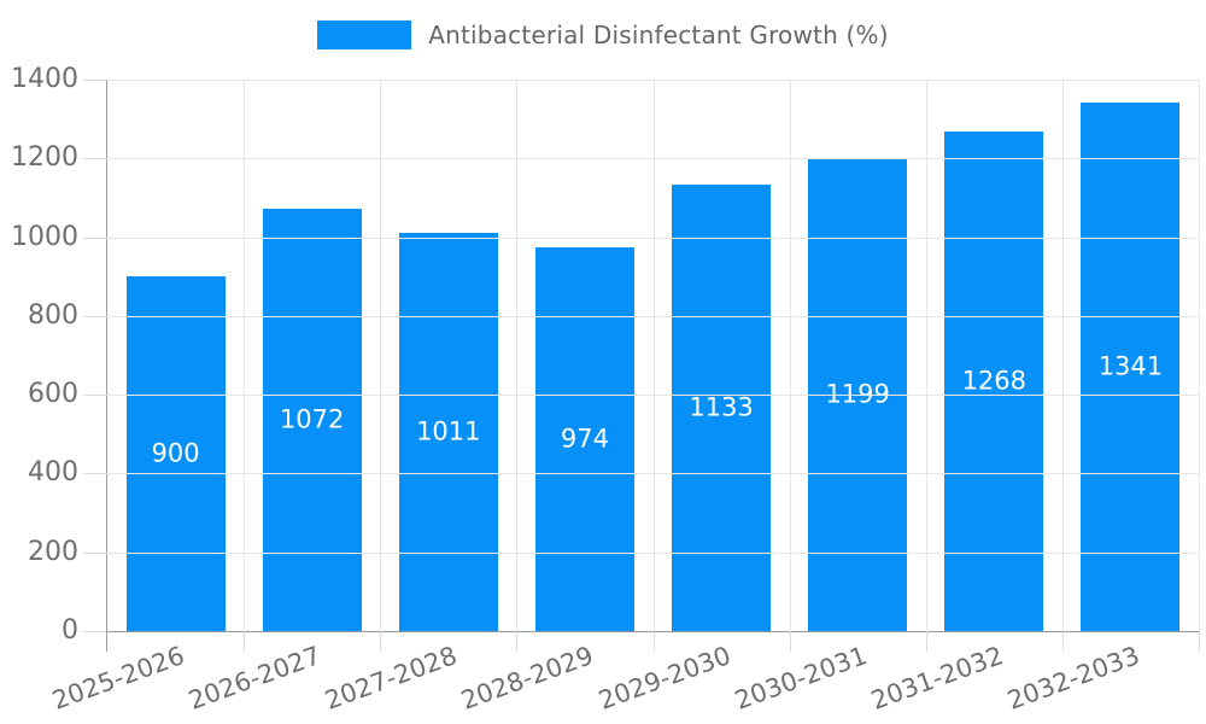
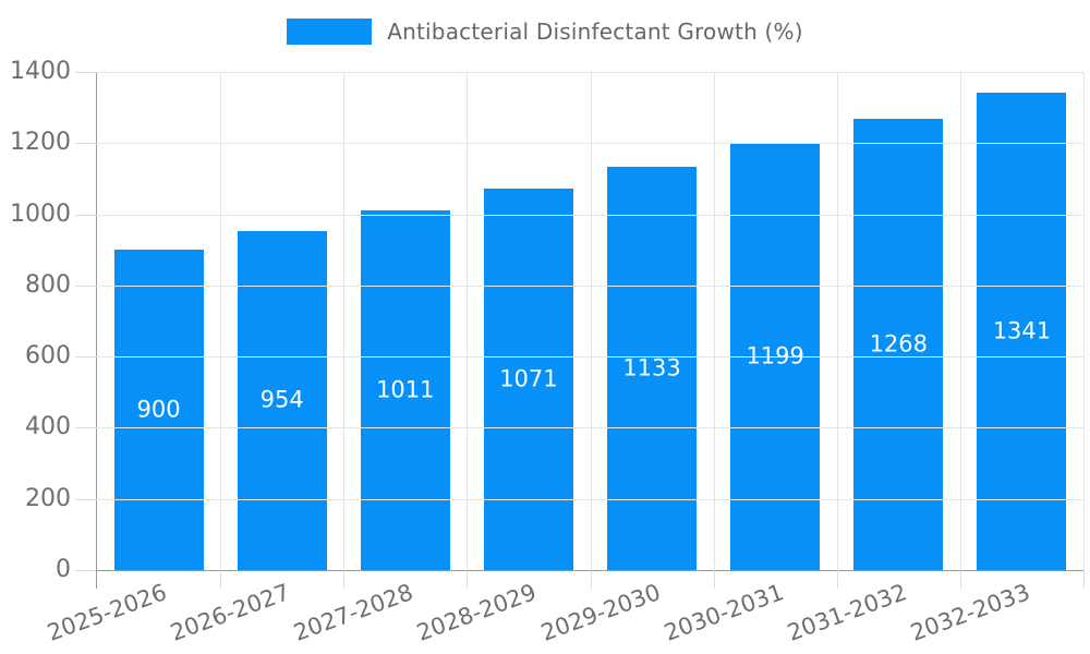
2026-2027: 1072 -> 954
2028-2029: 974 -> 1071
